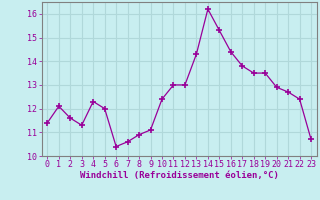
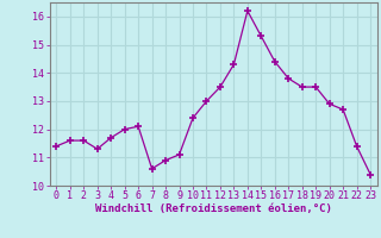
1: 12.1 -> 11.6
4: 12.3 -> 11.7
6: 10.4 -> 12.1
12: 13.0 -> 13.5
22: 12.4 -> 11.4
23: 10.7 -> 10.4
